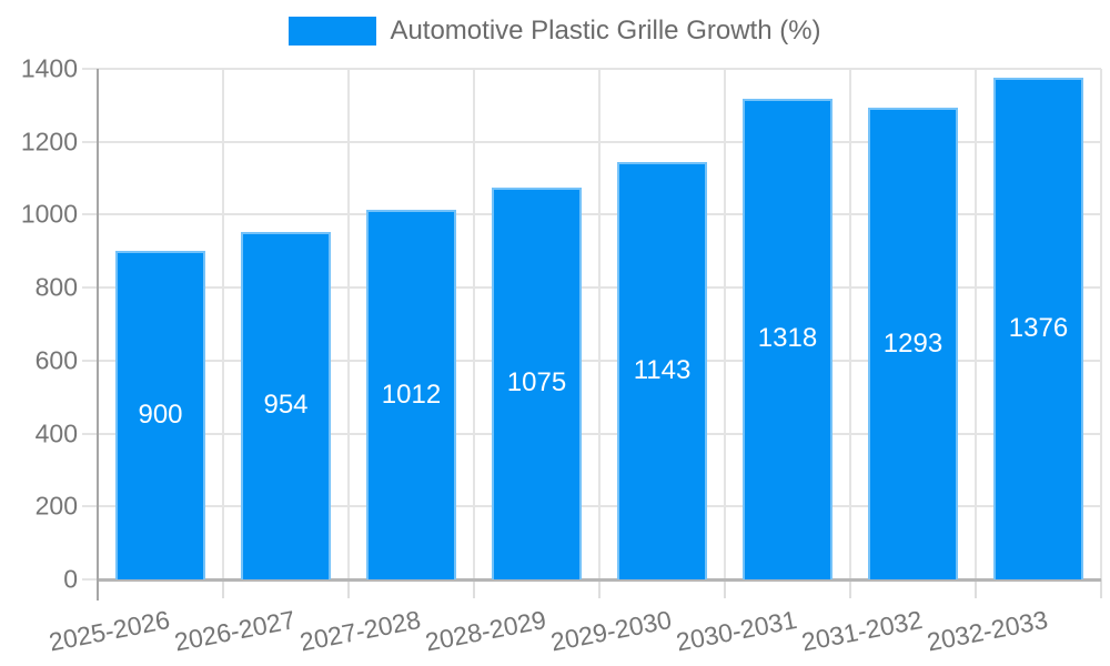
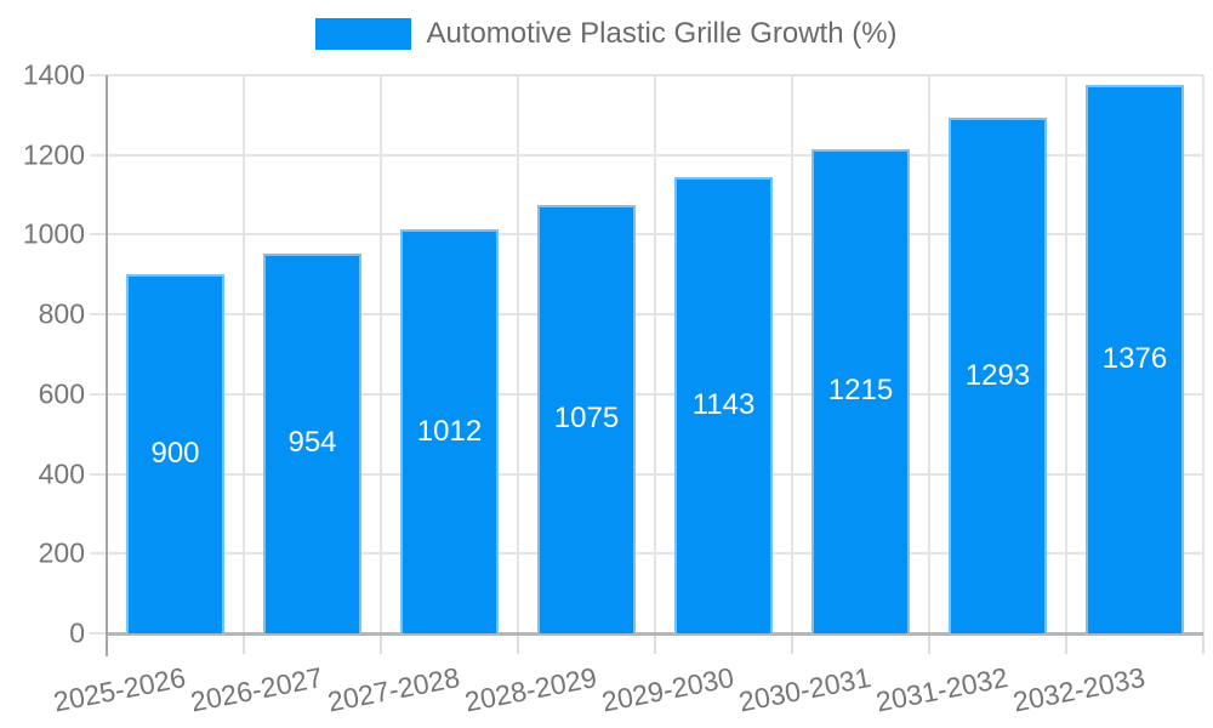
2030-2031: 1318 -> 1215
